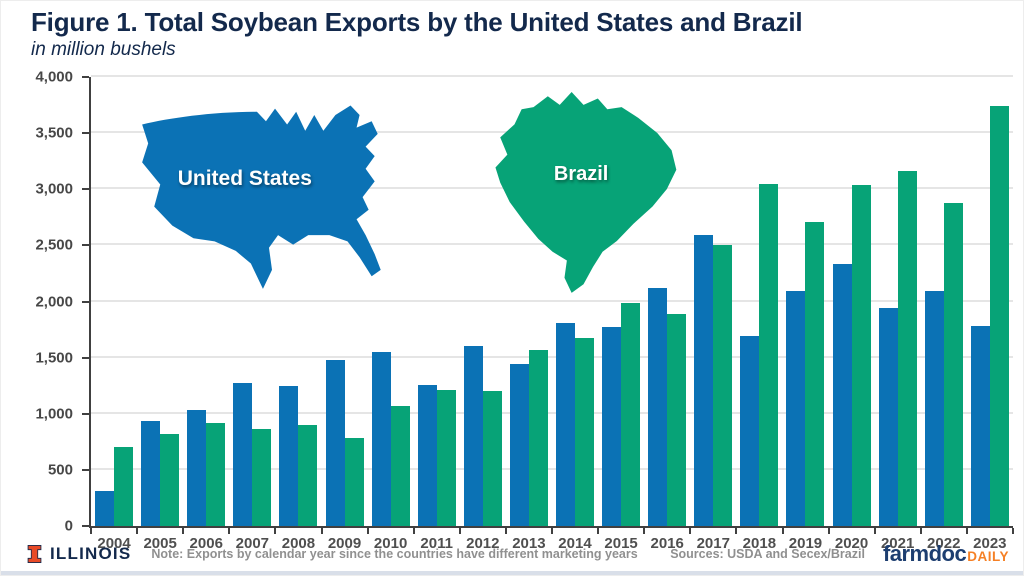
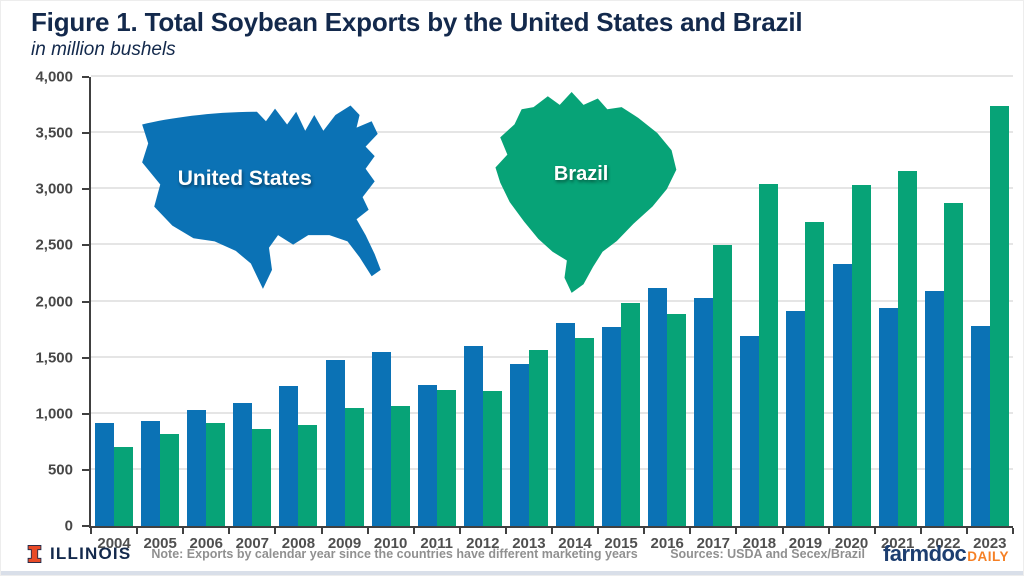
United States/2004: 310 -> 920
United States/2007: 1270 -> 1100
Brazil/2009: 780 -> 1050
United States/2017: 2590 -> 2030
United States/2019: 2090 -> 1920
